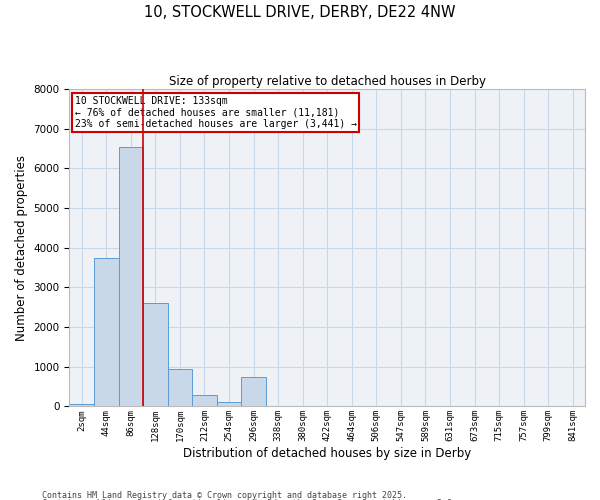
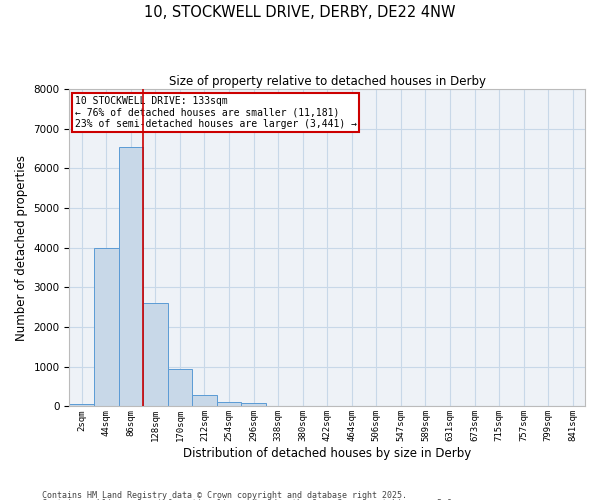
44sqm: 3750 -> 4000
296sqm: 750 -> 80
